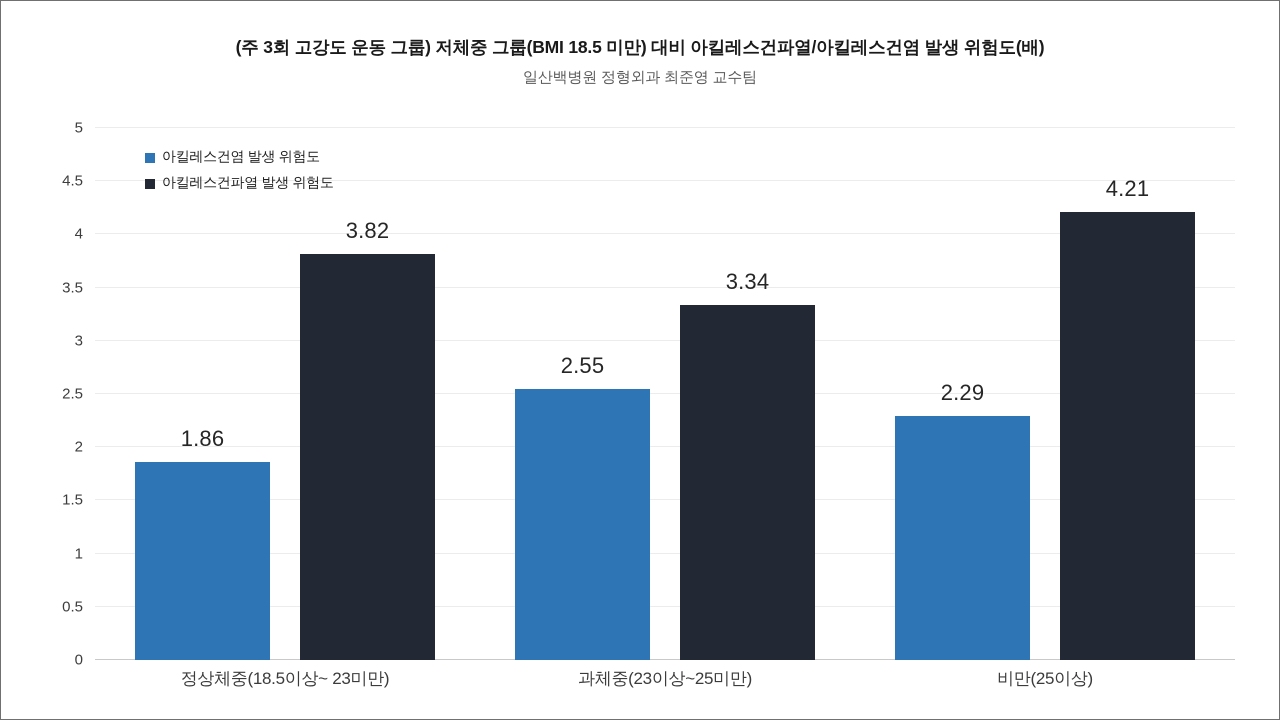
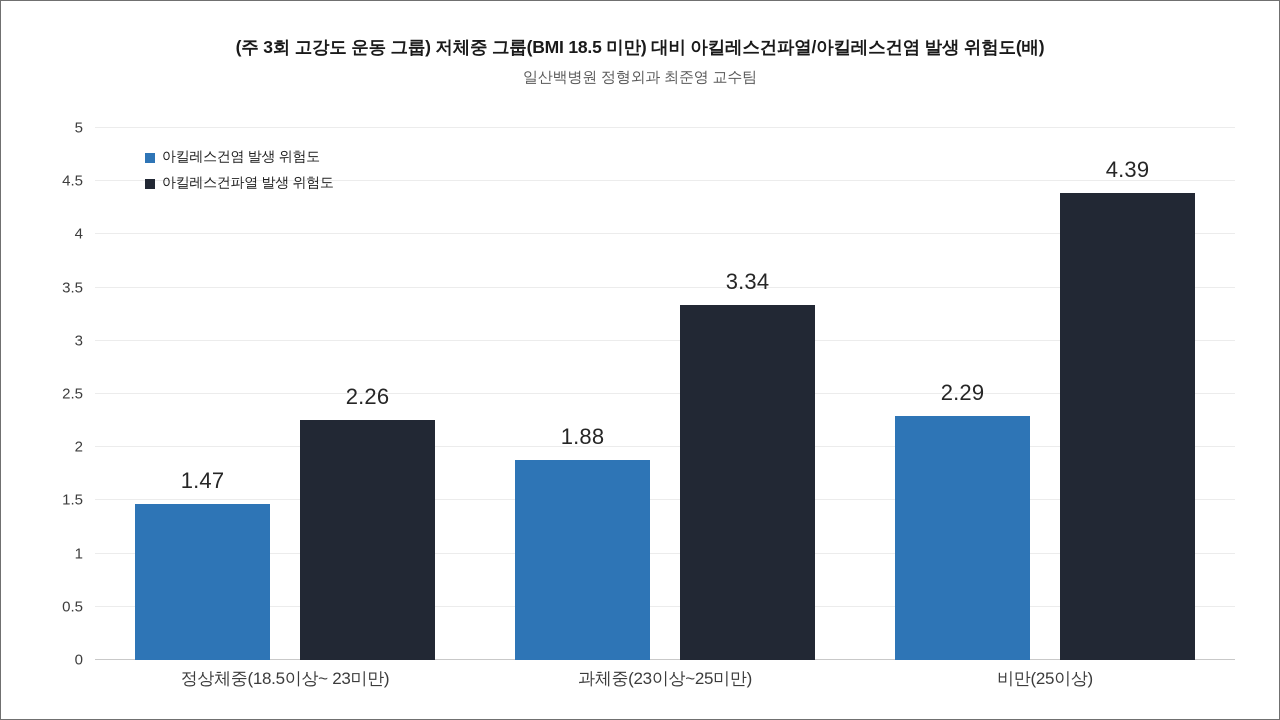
아킬레스건염 발생 위험도/정상체중(18.5이상~ 23미만): 1.86 -> 1.47
아킬레스건파열 발생 위험도/정상체중(18.5이상~ 23미만): 3.82 -> 2.26
아킬레스건염 발생 위험도/과체중(23이상~25미만): 2.55 -> 1.88
아킬레스건파열 발생 위험도/비만(25이상): 4.21 -> 4.39
